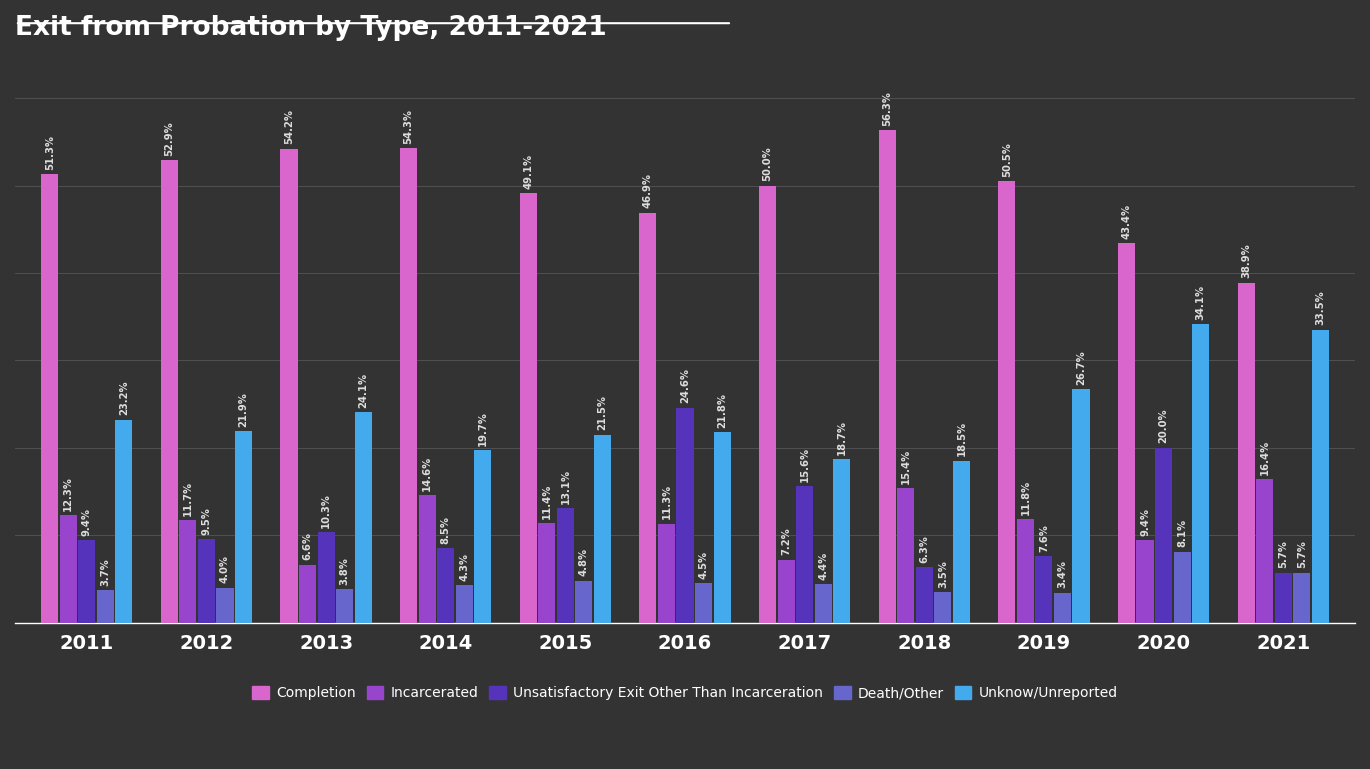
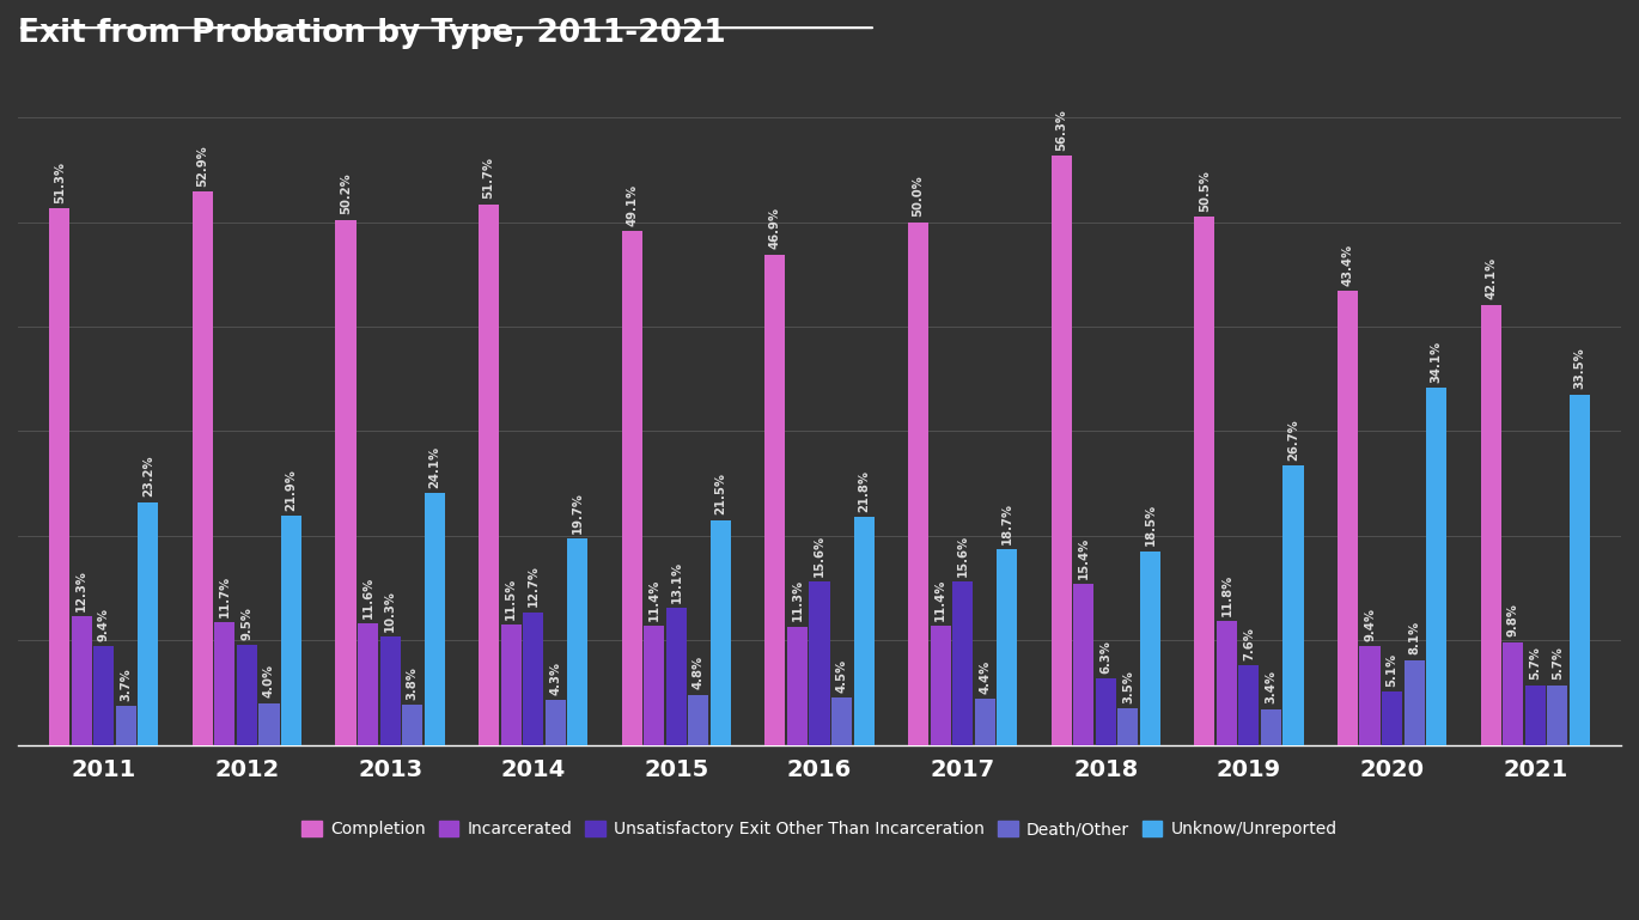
Completion/2013: 54.2% -> 50.2%
Incarcerated/2013: 6.6% -> 11.6%
Completion/2014: 54.3% -> 51.7%
Incarcerated/2014: 14.6% -> 11.5%
Unsatisfactory Exit Other Than Incarceration/2014: 8.5% -> 12.7%
Unsatisfactory Exit Other Than Incarceration/2016: 24.6% -> 15.6%
Incarcerated/2017: 7.2% -> 11.4%
Unsatisfactory Exit Other Than Incarceration/2020: 20.0% -> 5.1%
Completion/2021: 38.9% -> 42.1%
Incarcerated/2021: 16.4% -> 9.8%
